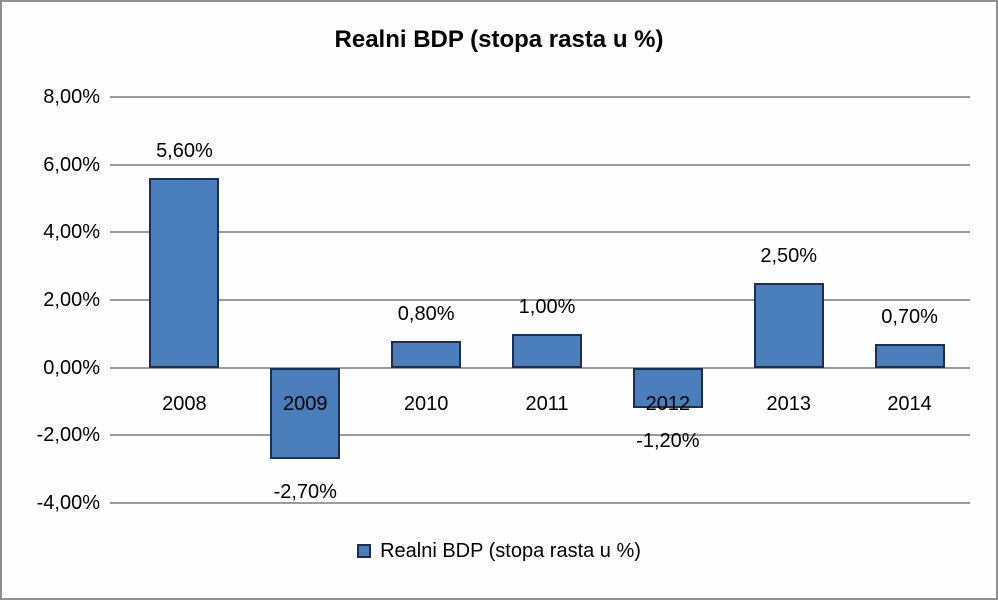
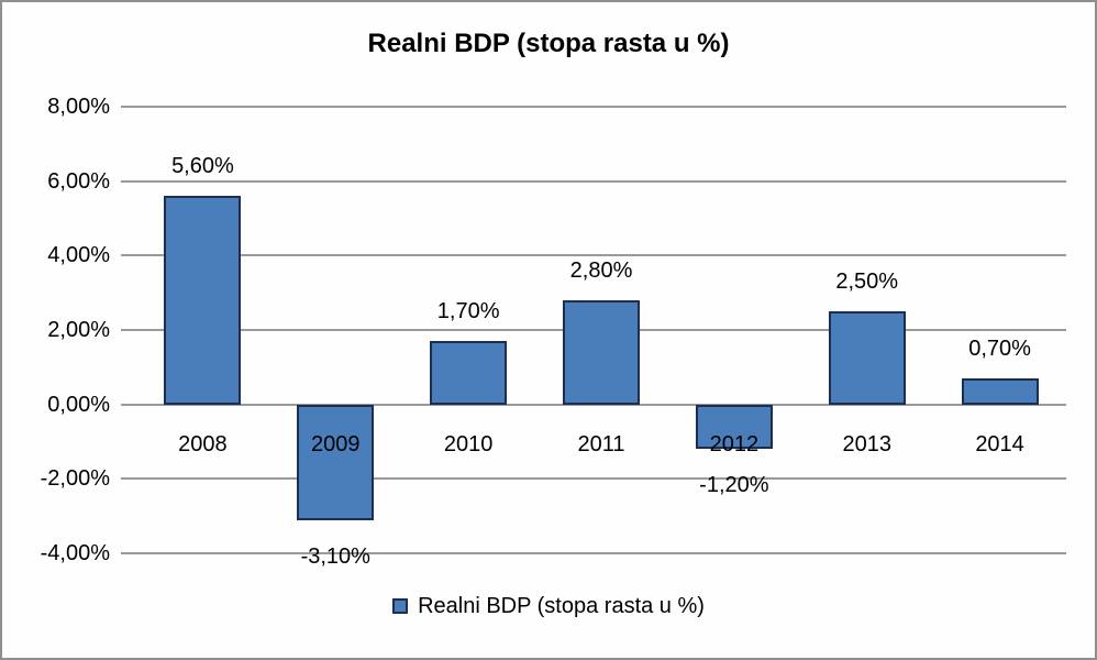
2009: -2,70% -> -3,10%
2010: 0,80% -> 1,70%
2011: 1,00% -> 2,80%
